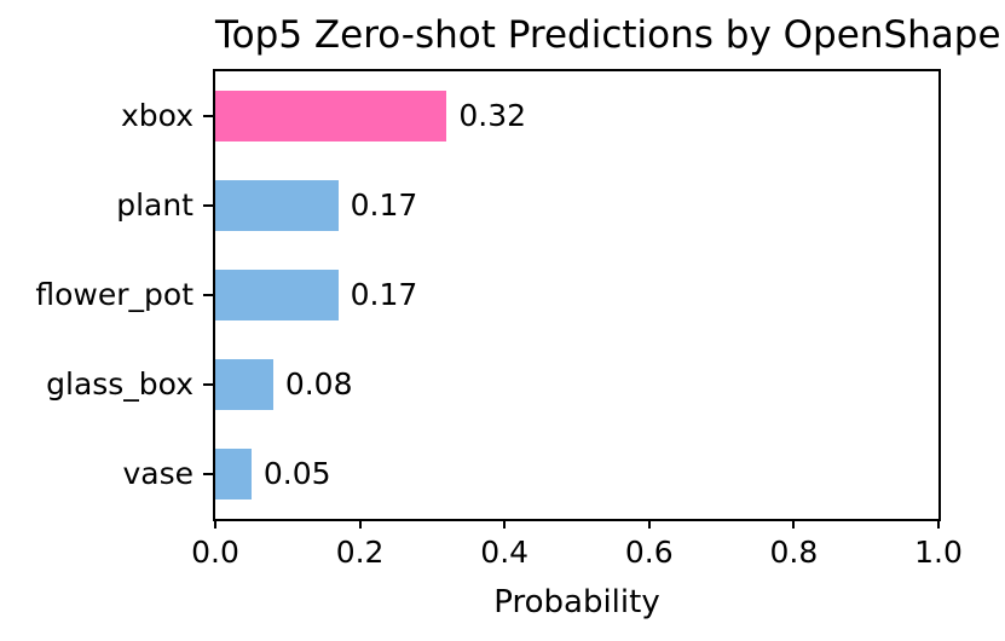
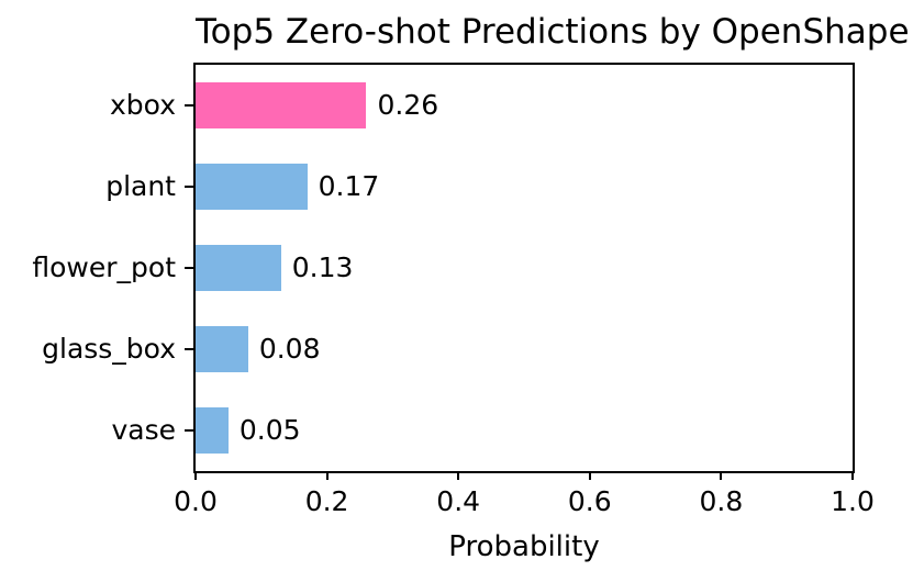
xbox: 0.32 -> 0.26
flower_pot: 0.17 -> 0.13
